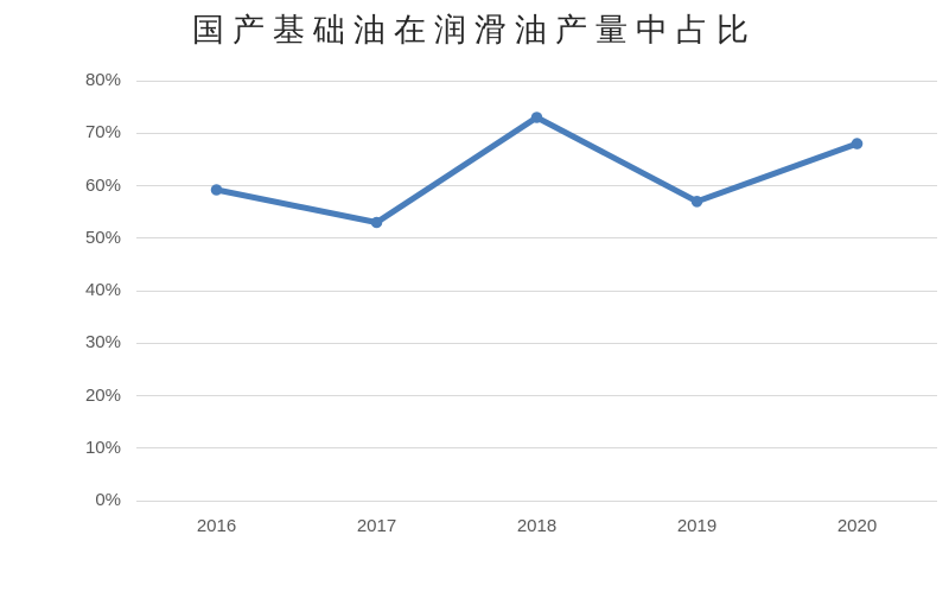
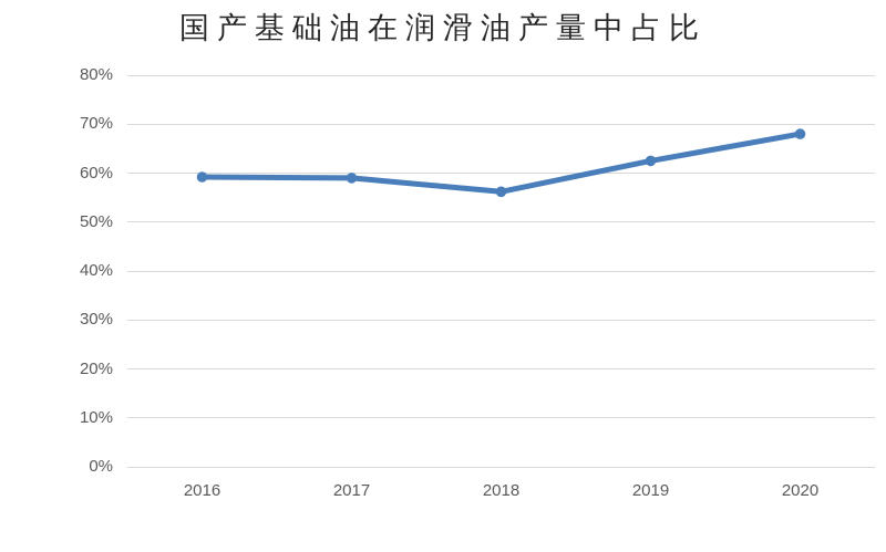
2017: 53% -> 59%
2018: 73% -> 56%
2019: 57% -> 62%
